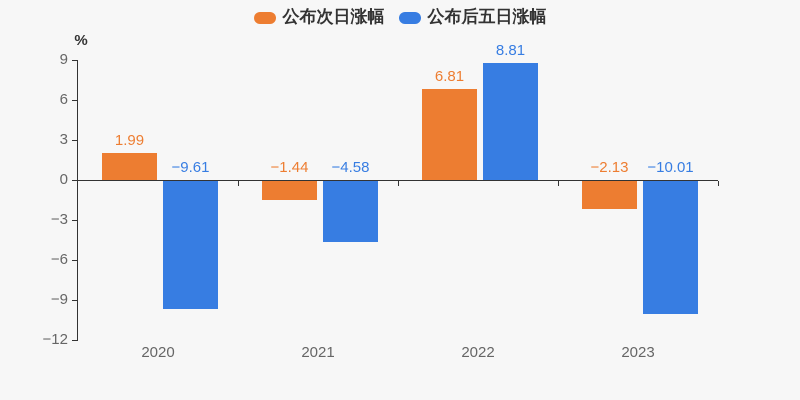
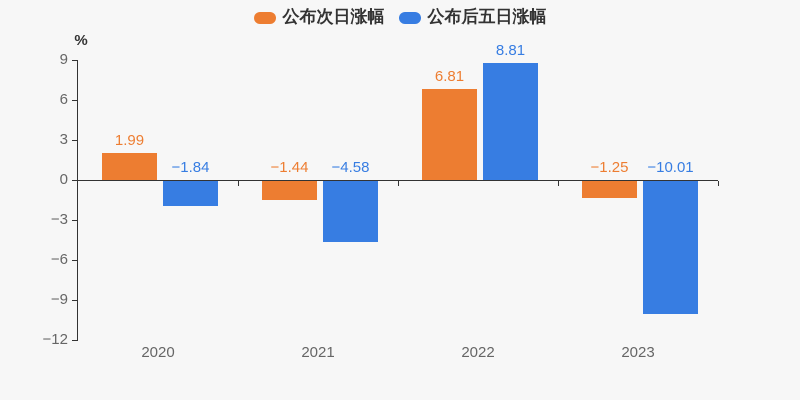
公布后五日涨幅/2020: −9.61 -> −1.84
公布次日涨幅/2023: −2.13 -> −1.25
